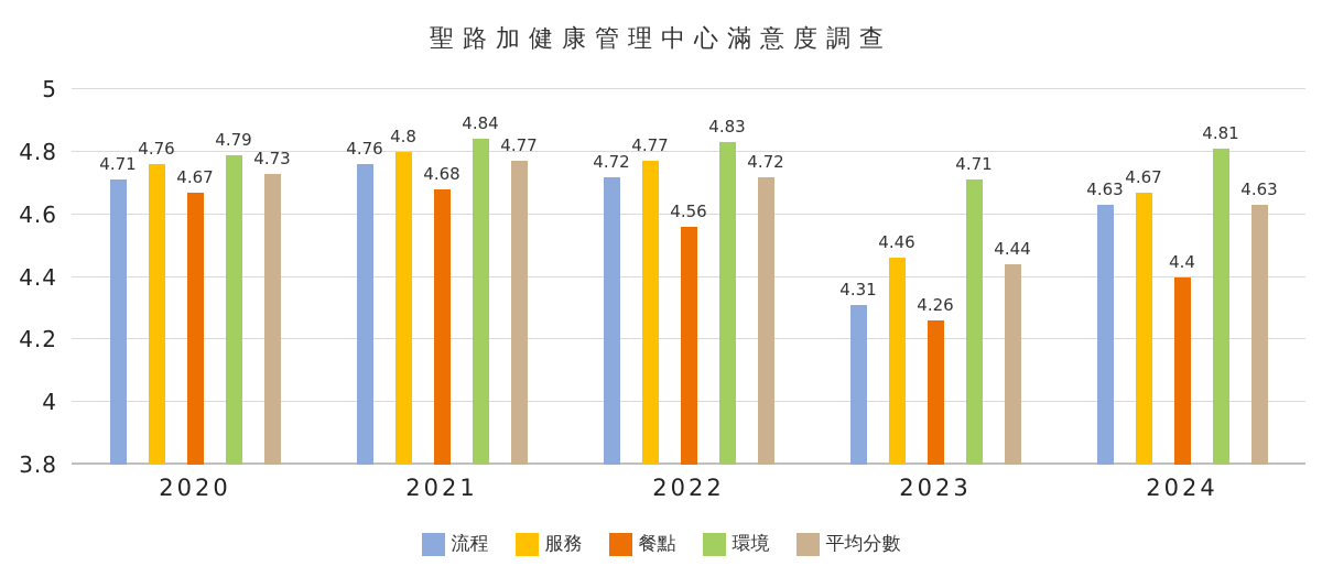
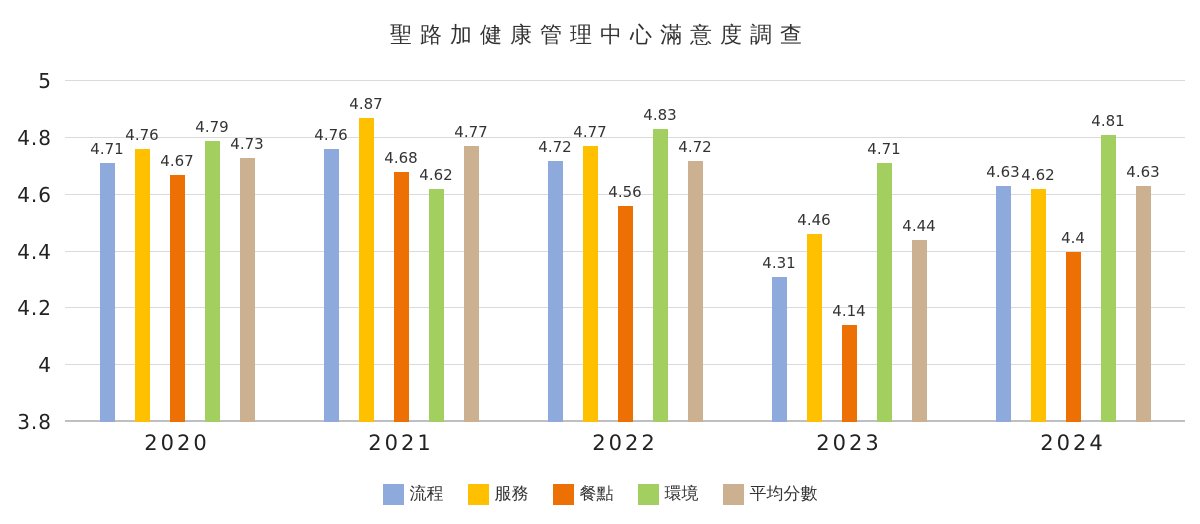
服務/2021: 4.8 -> 4.87
環境/2021: 4.84 -> 4.62
餐點/2023: 4.26 -> 4.14
服務/2024: 4.67 -> 4.62
